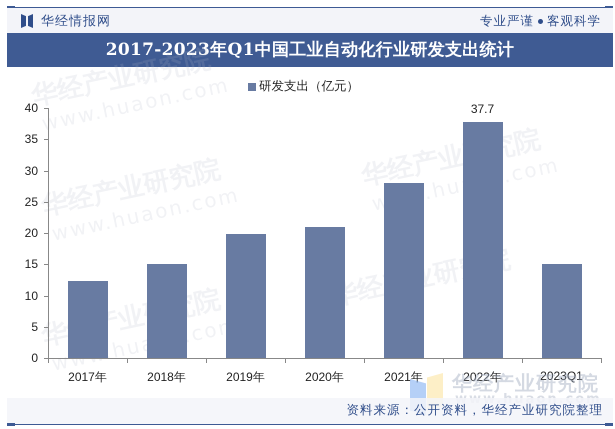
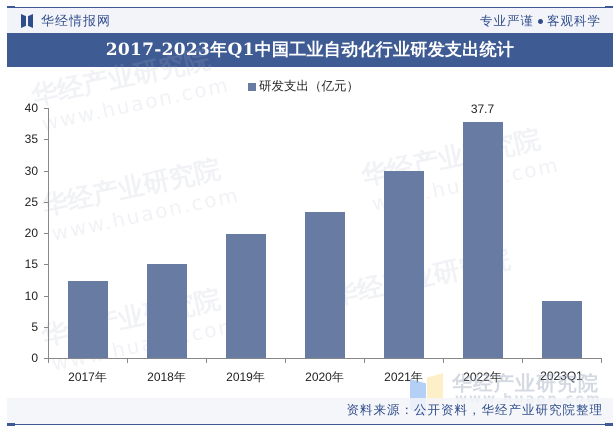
2020年: 21 -> 23
2021年: 28 -> 30
2023Q1: 15 -> 9
